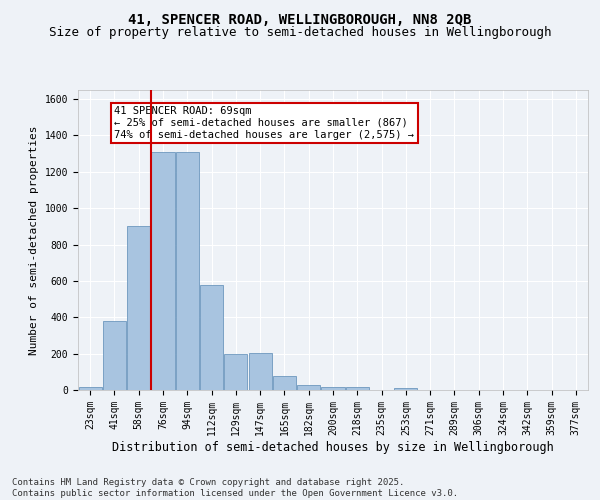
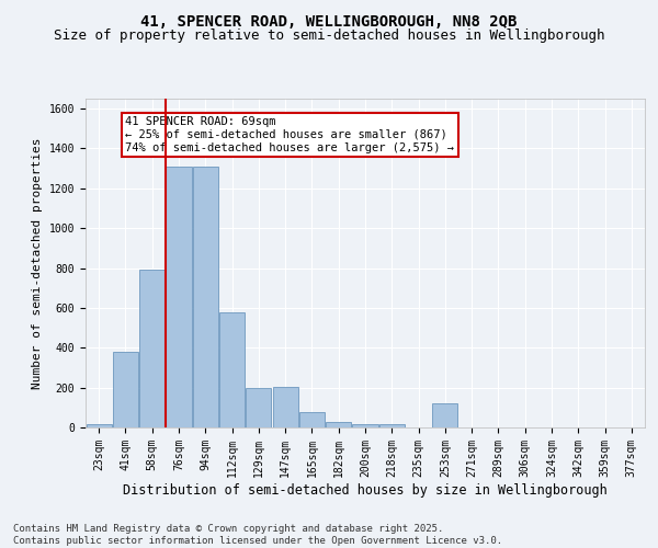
58sqm: 900 -> 790
253sqm: 10 -> 120
